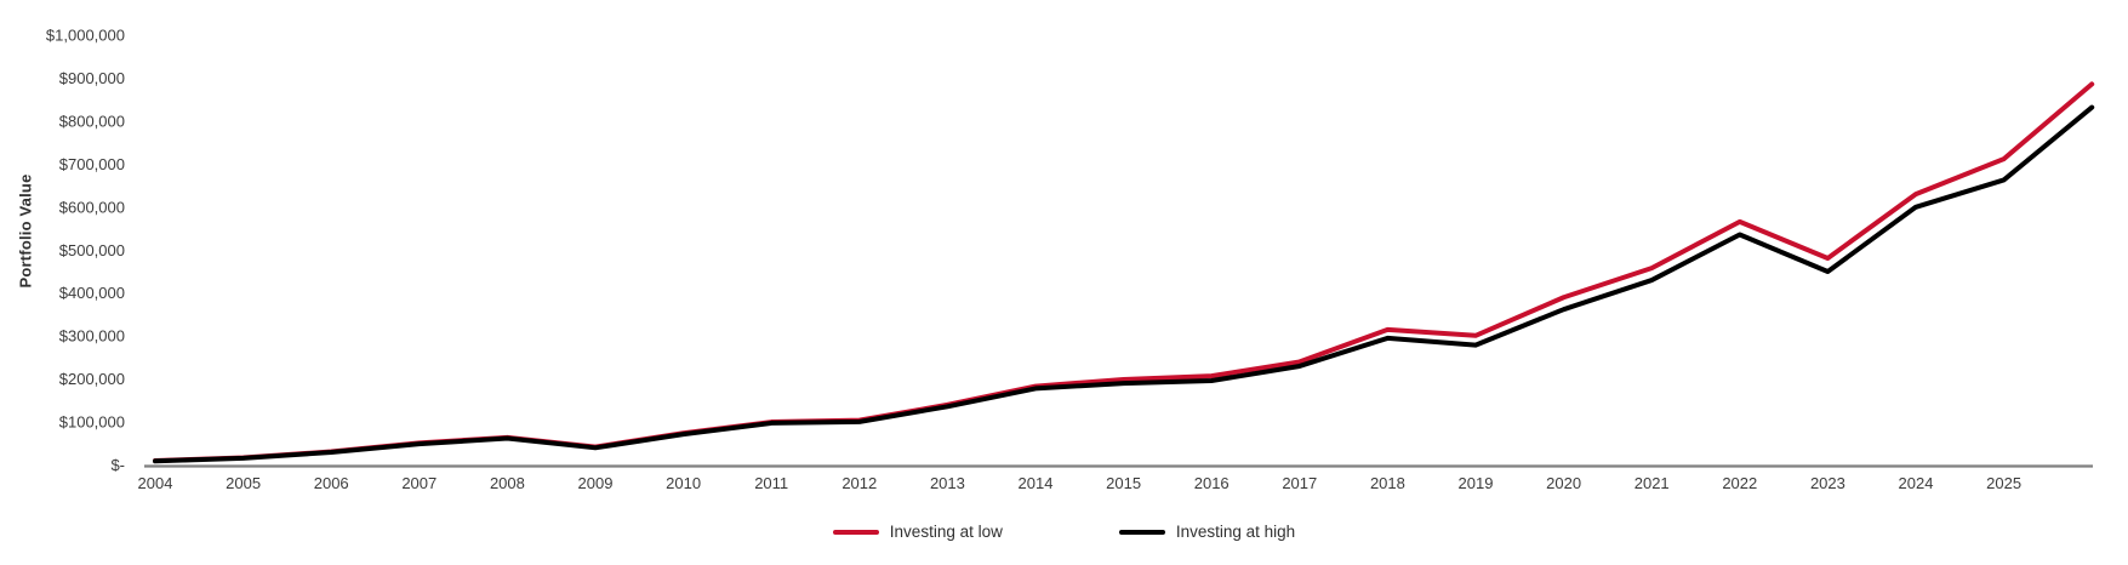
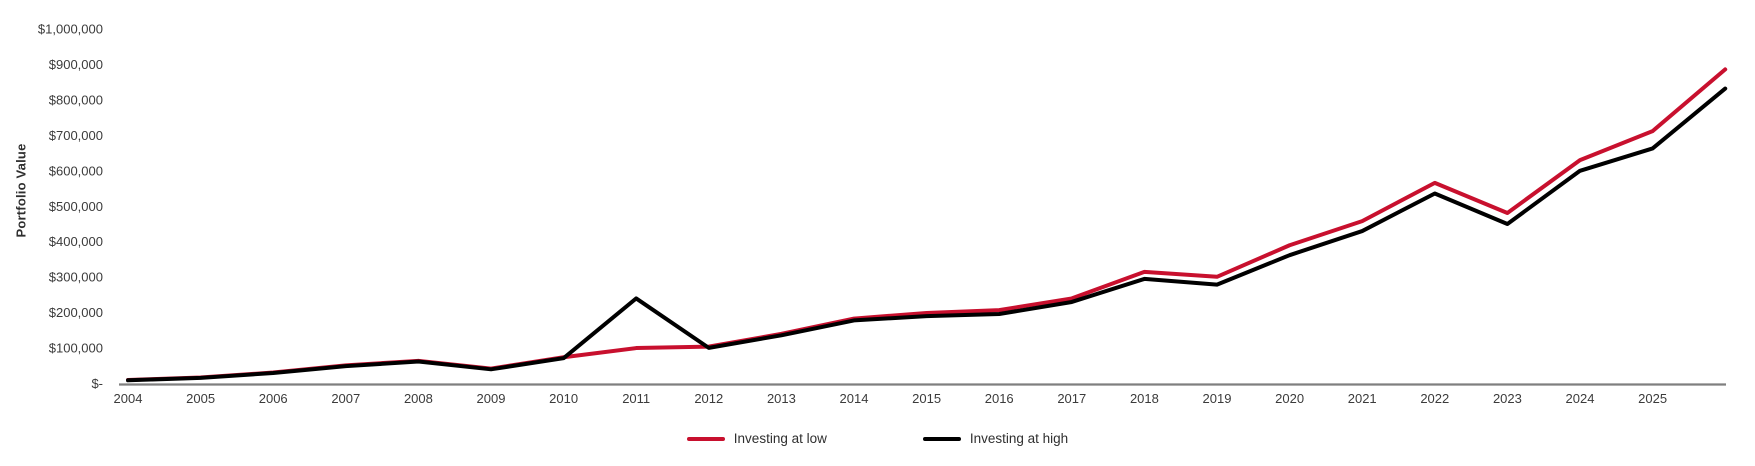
Investing at high/2011: $100000 -> $240000
